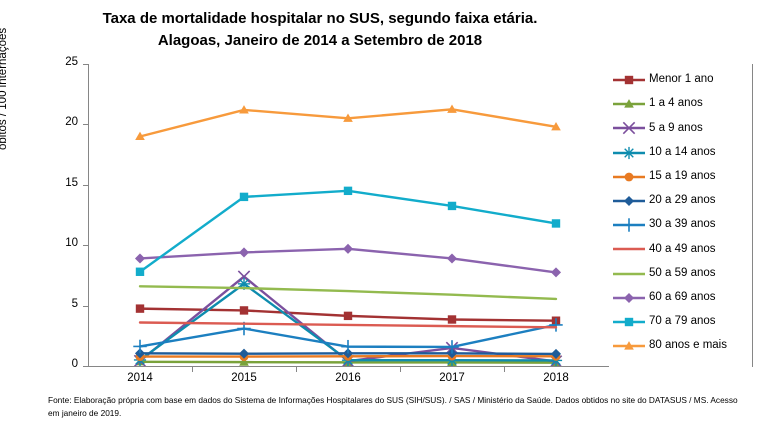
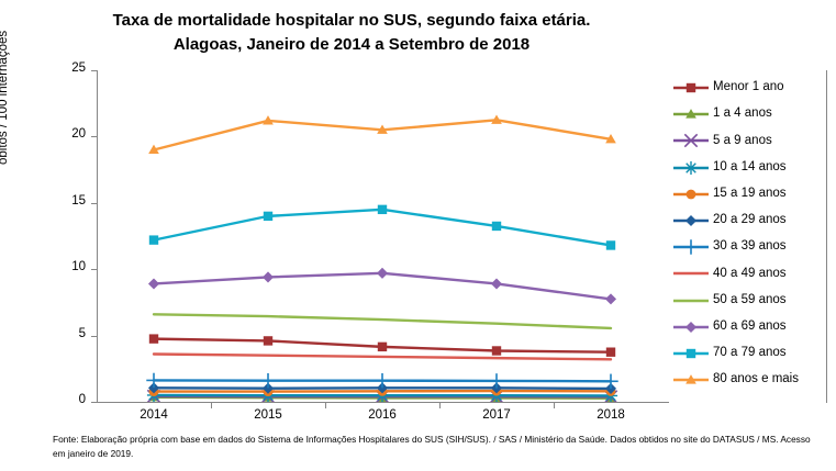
70 a 79 anos/2014: 7.8 -> 12.2
5 a 9 anos/2015: 7.4 -> 0.4
10 a 14 anos/2015: 6.8 -> 0.5
30 a 39 anos/2015: 3.1 -> 1.6
5 a 9 anos/2017: 1.5 -> 0.4
30 a 39 anos/2018: 3.4 -> 1.6
